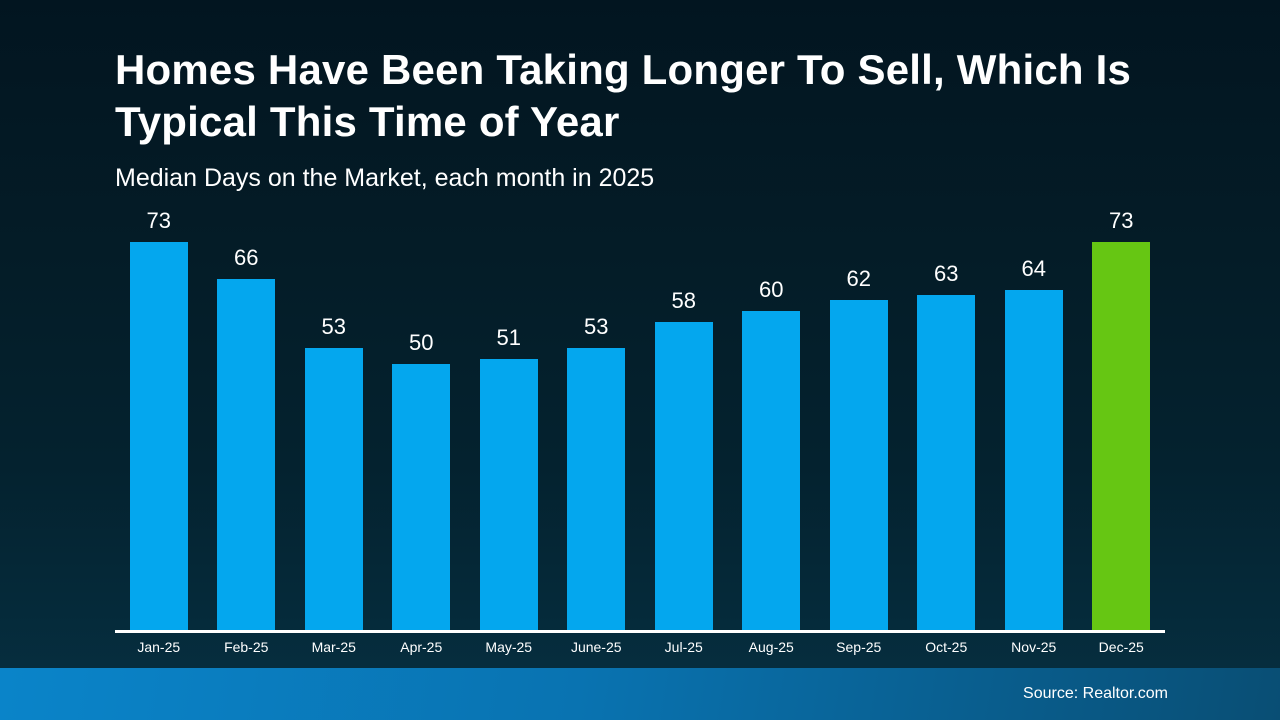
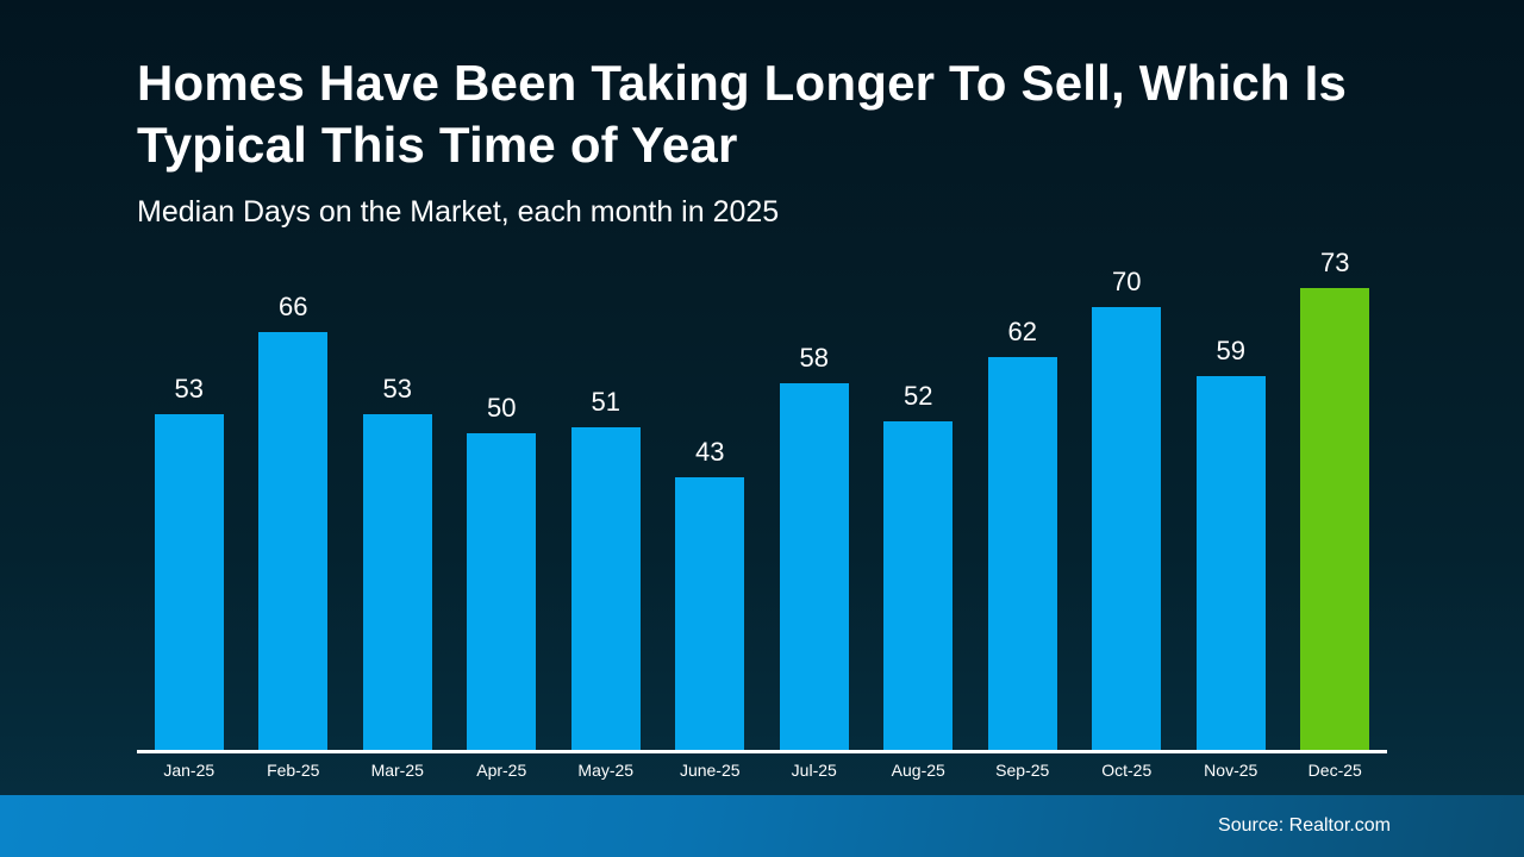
Jan-25: 73 -> 53
June-25: 53 -> 43
Aug-25: 60 -> 52
Oct-25: 63 -> 70
Nov-25: 64 -> 59
